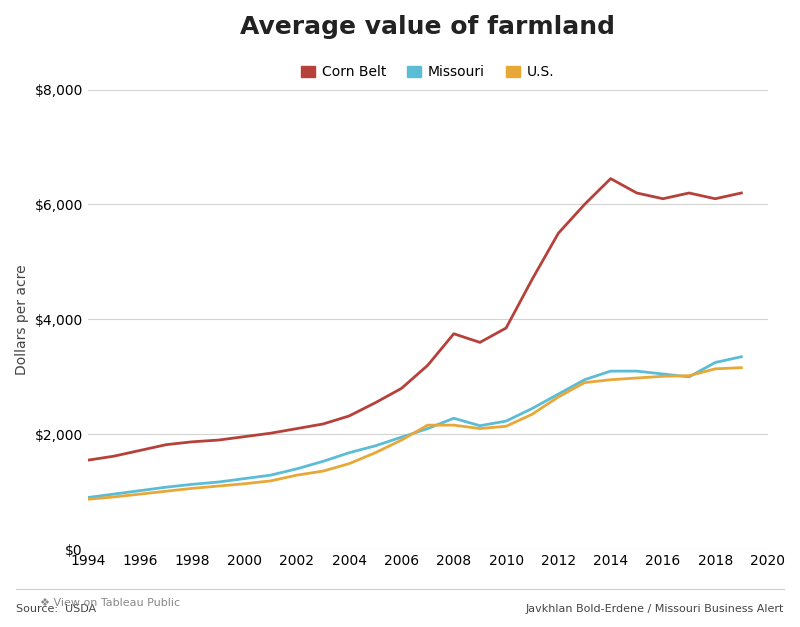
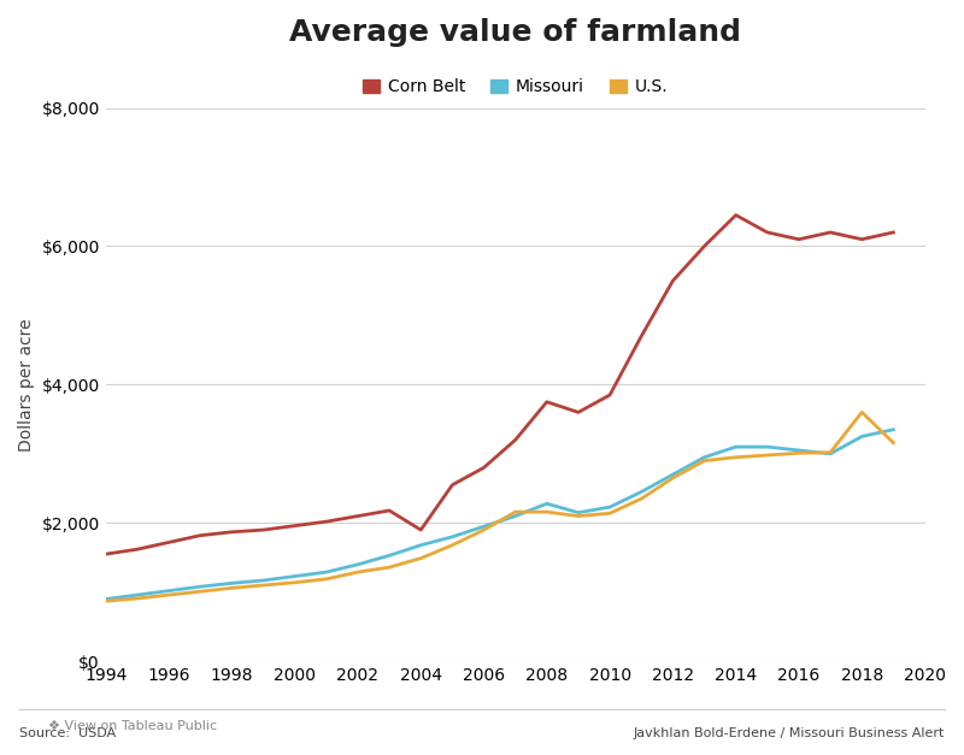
Corn Belt/2004: $2,320 -> $1,900
U.S./2018: $3,140 -> $3,600
